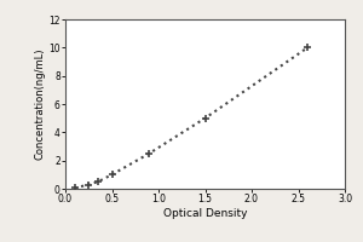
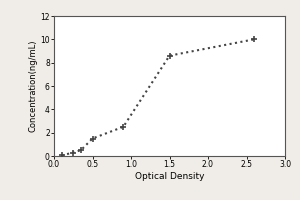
0.5: 1.0 -> 1.5
1.5: 5.0 -> 8.6
